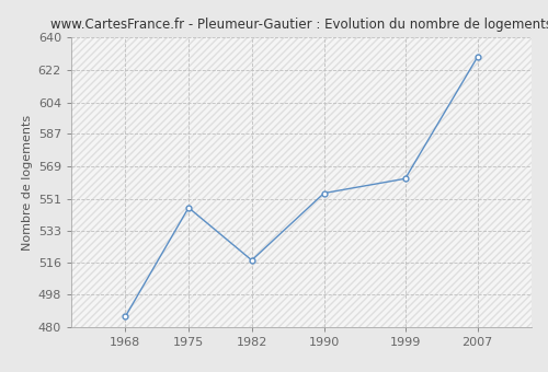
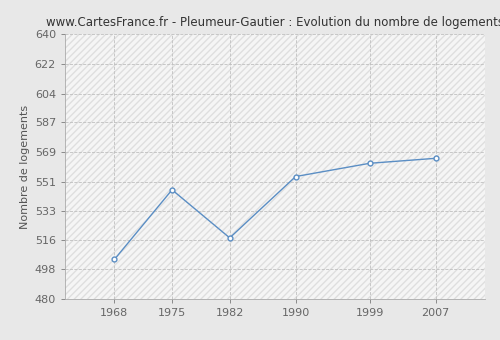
1968: 486 -> 504
2007: 629 -> 565
